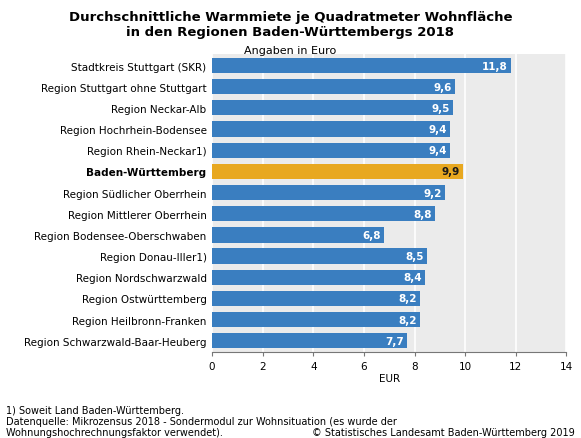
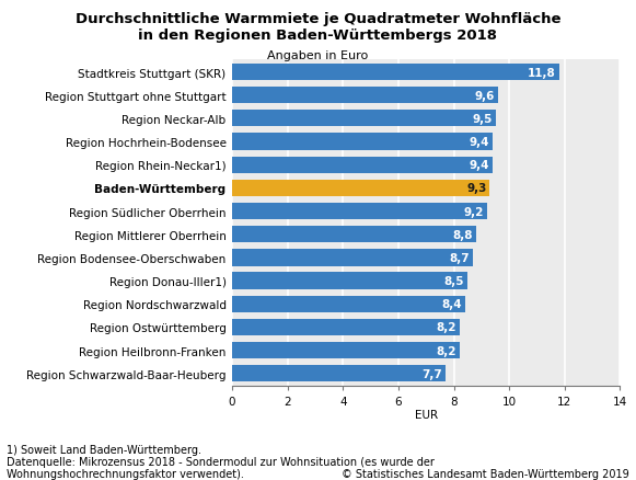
Baden-Württemberg: 9,9 -> 9,3
Region Bodensee-Oberschwaben: 6,8 -> 8,7
